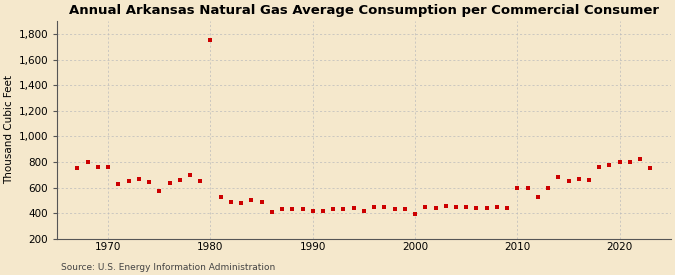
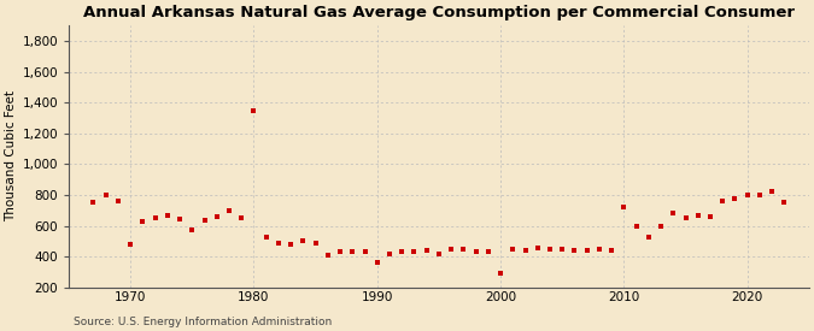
1970: 760 -> 480
1980: 1,750 -> 1,350
1990: 420 -> 360
2000: 390 -> 290
2010: 600 -> 720
